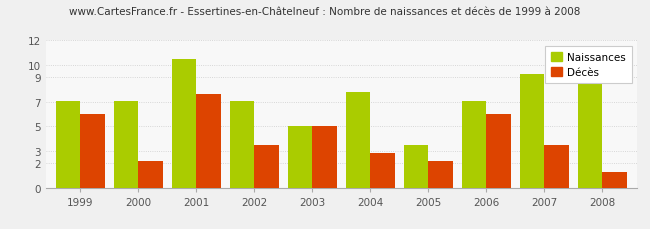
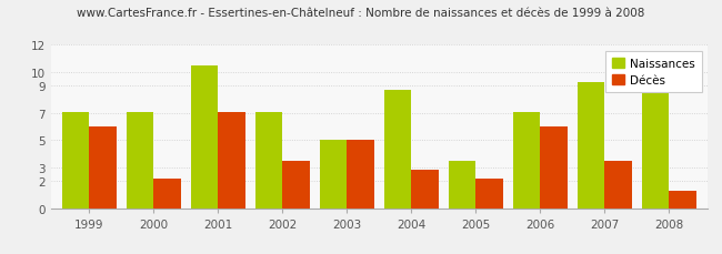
Décès/2001: 7.6 -> 7.1
Naissances/2004: 7.8 -> 8.7
